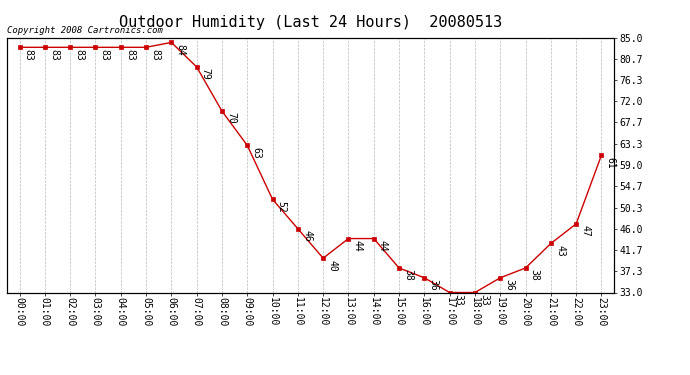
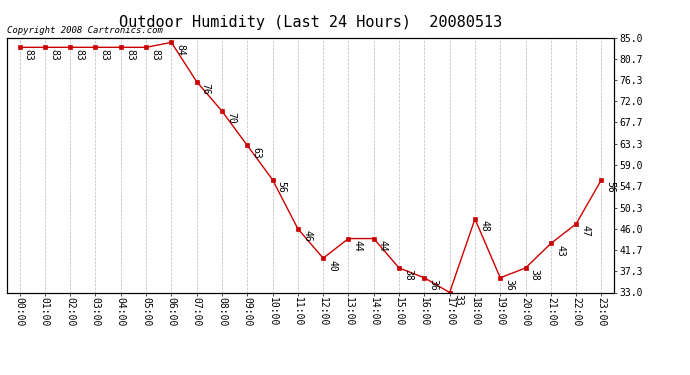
07:00: 79 -> 76
10:00: 52 -> 56
18:00: 33 -> 48
23:00: 61 -> 56
